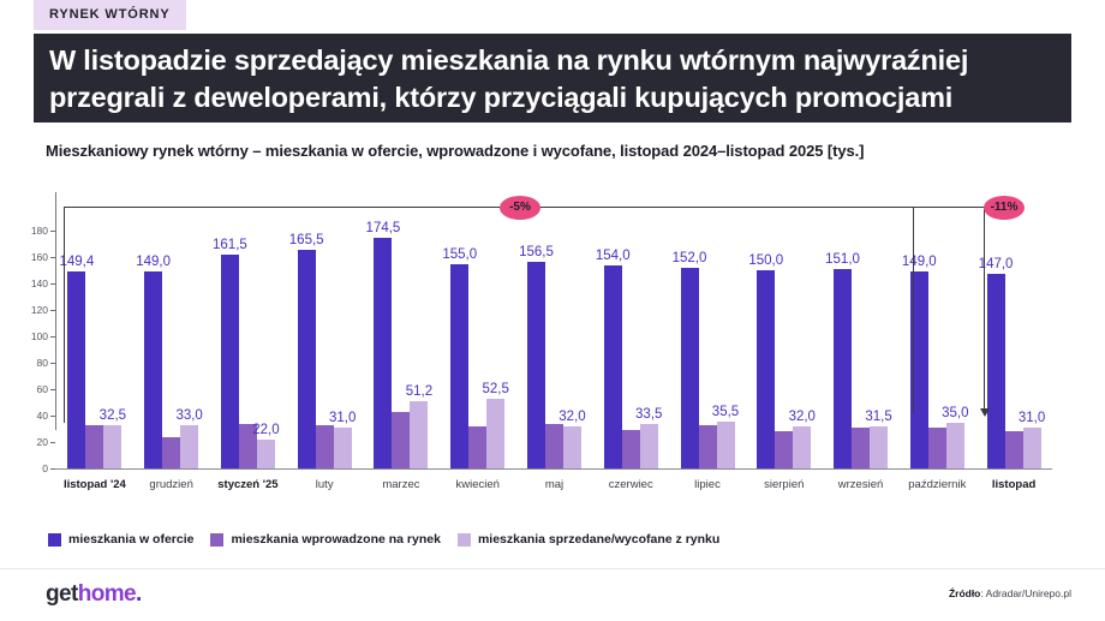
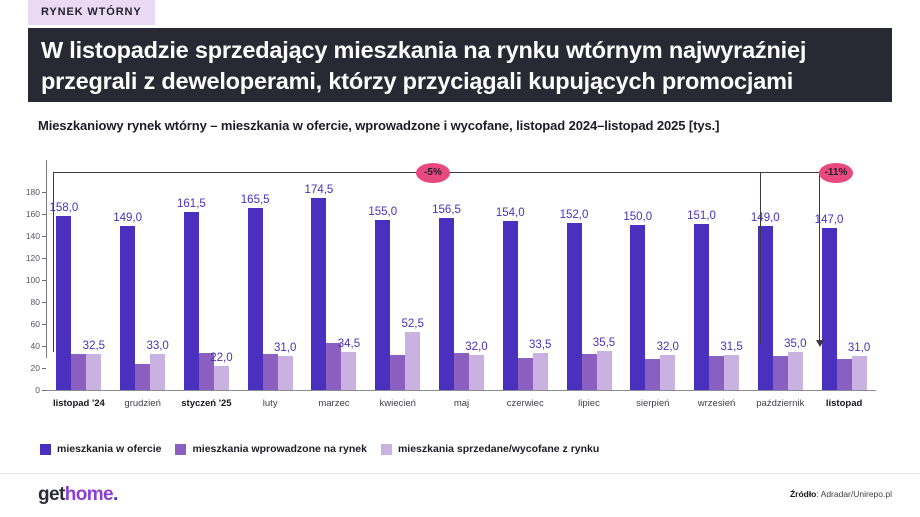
mieszkania w ofercie/listopad '24: 149,4 -> 158,0
mieszkania sprzedane/wycofane z rynku/marzec: 51,2 -> 34,5
